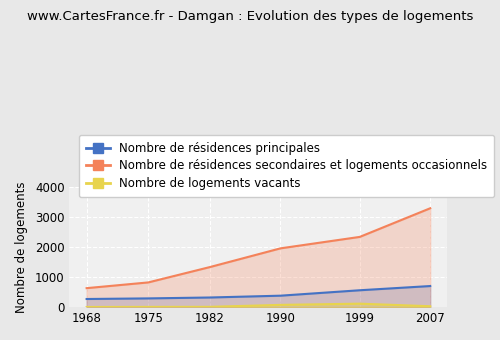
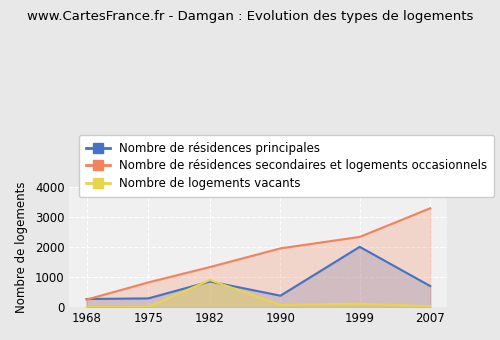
Nombre de résidences secondaires et logements occasionnels/1968: 630 -> 250
Nombre de résidences principales/1982: 320 -> 850
Nombre de logements vacants/1982: 10 -> 900
Nombre de résidences principales/1999: 560 -> 2000
